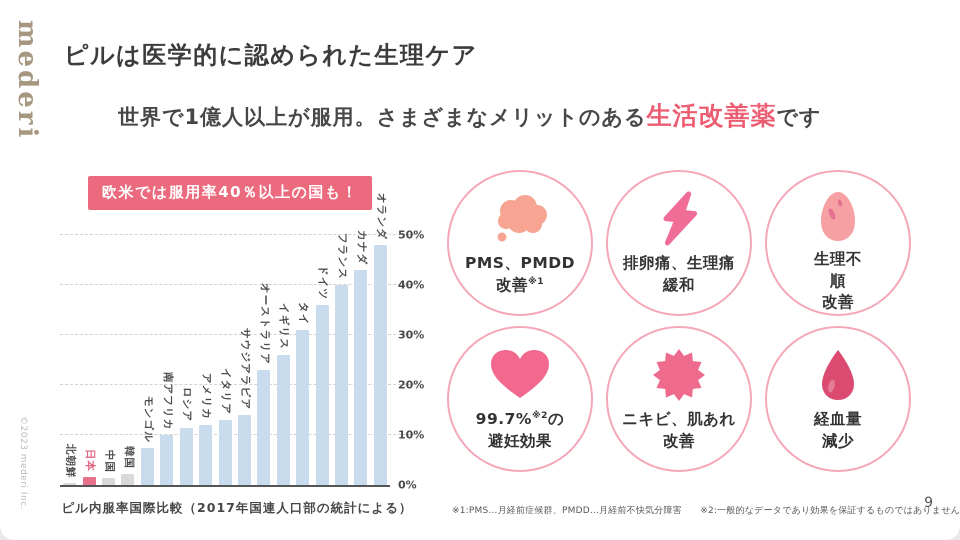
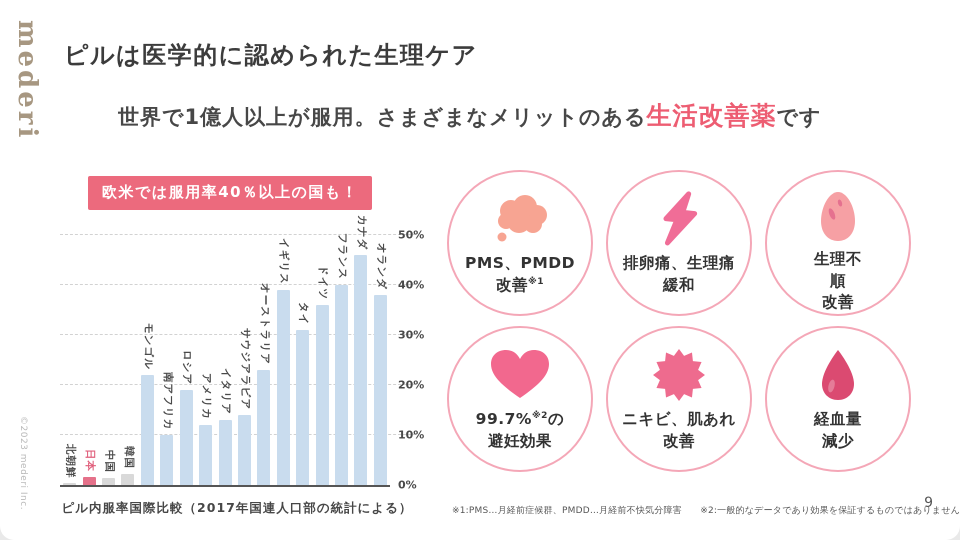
モンゴル: 8% -> 22%
ロシア: 12% -> 19%
イギリス: 26% -> 39%
カナダ: 43% -> 46%
オランダ: 48% -> 38%
